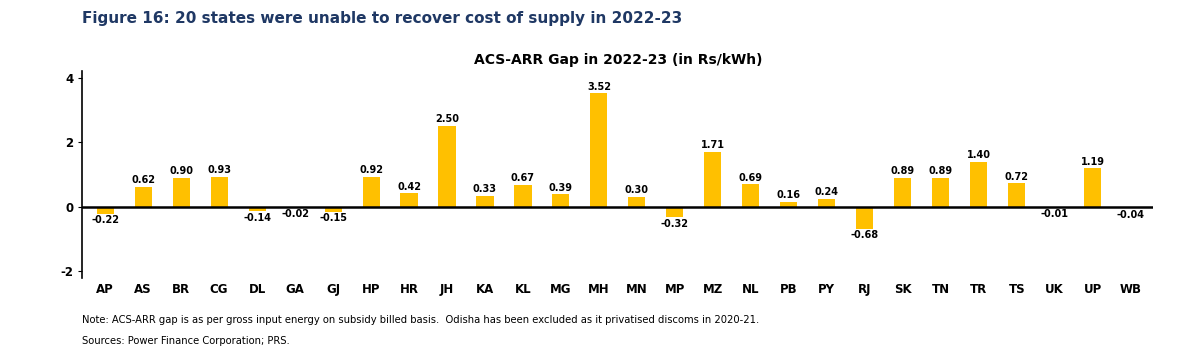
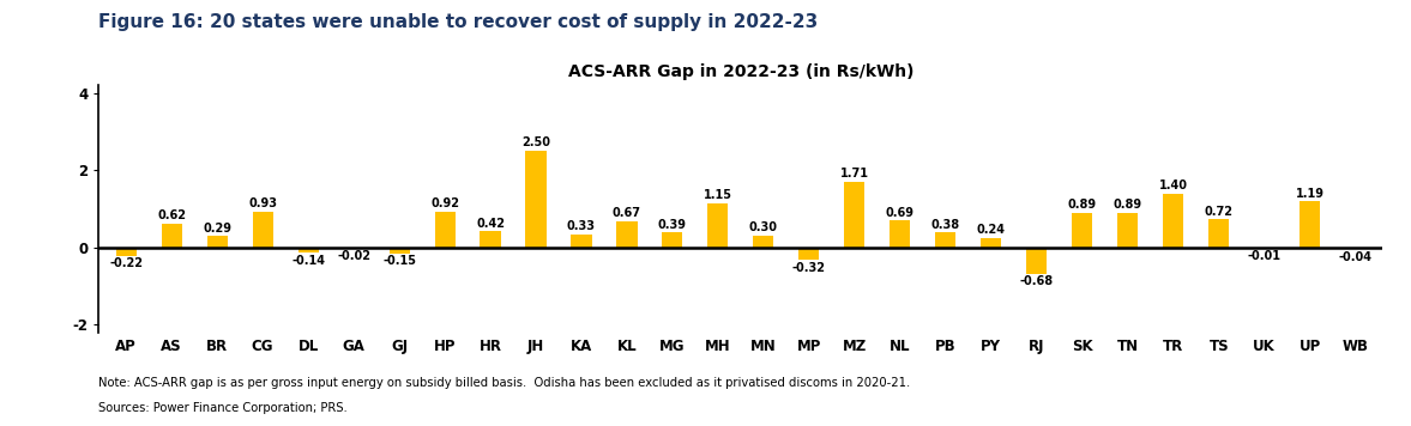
BR: 0.90 -> 0.29
MH: 3.52 -> 1.15
PB: 0.16 -> 0.38
